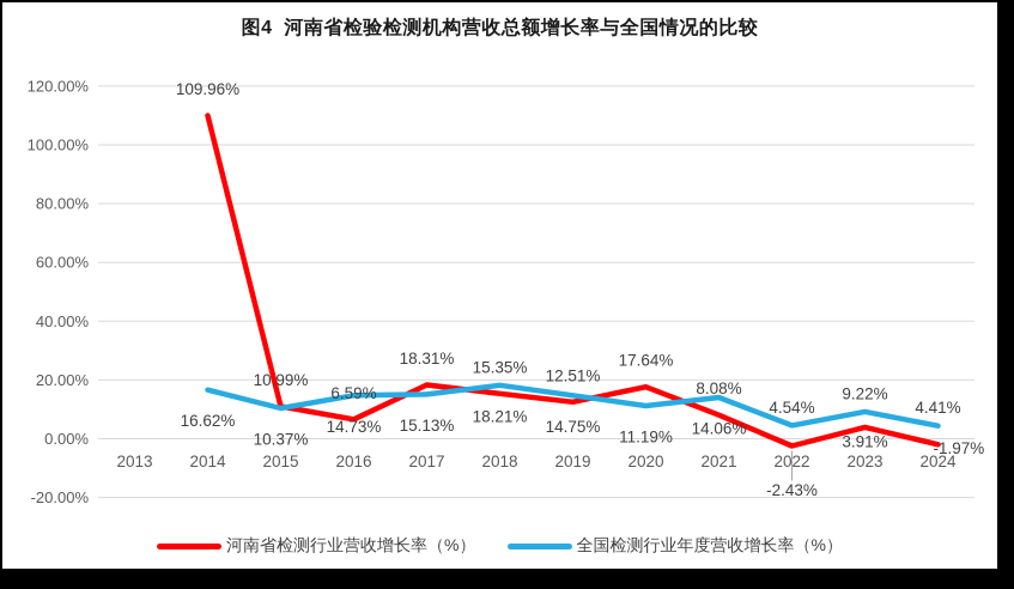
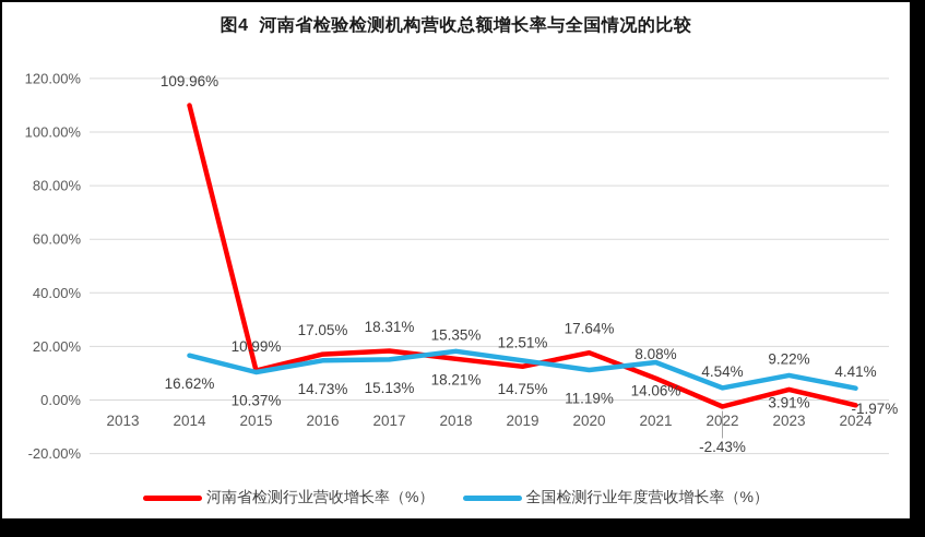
河南省检测行业营收增长率（%）/2016: 6.59% -> 17.05%
